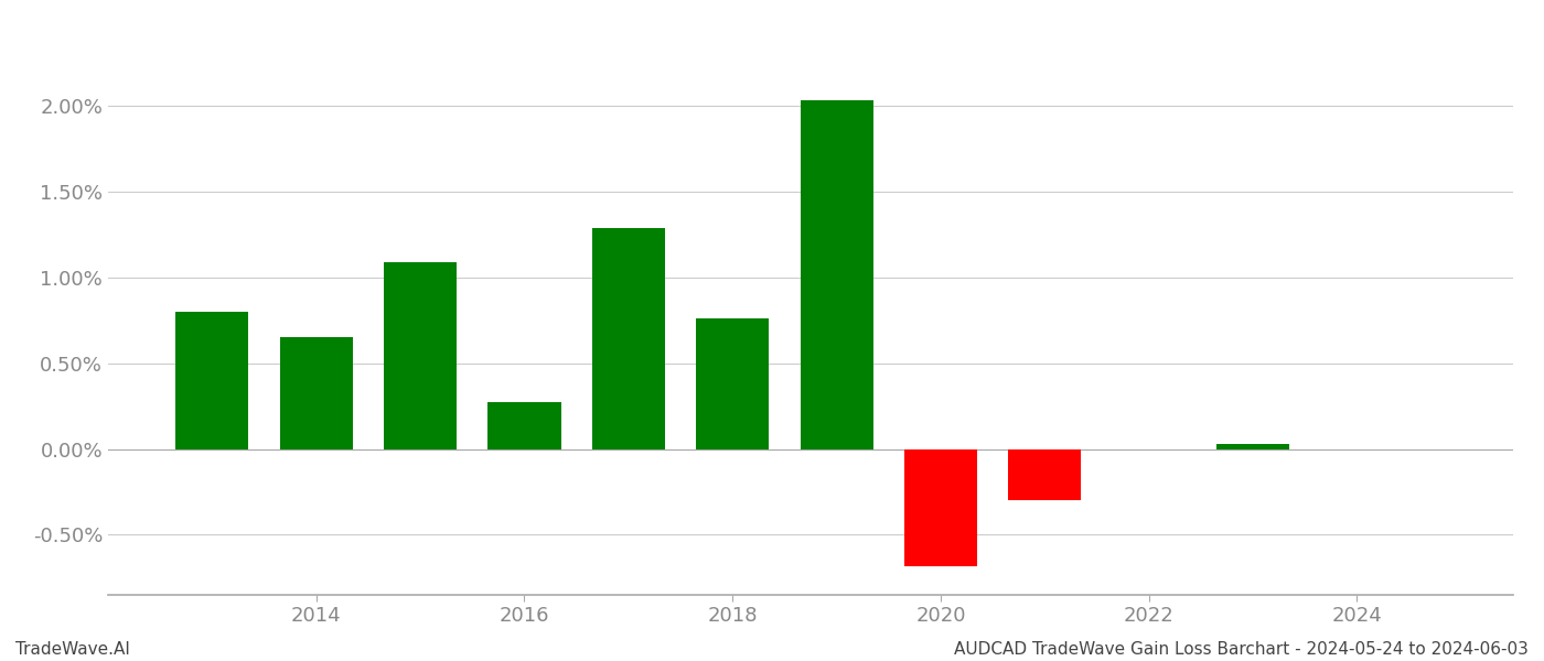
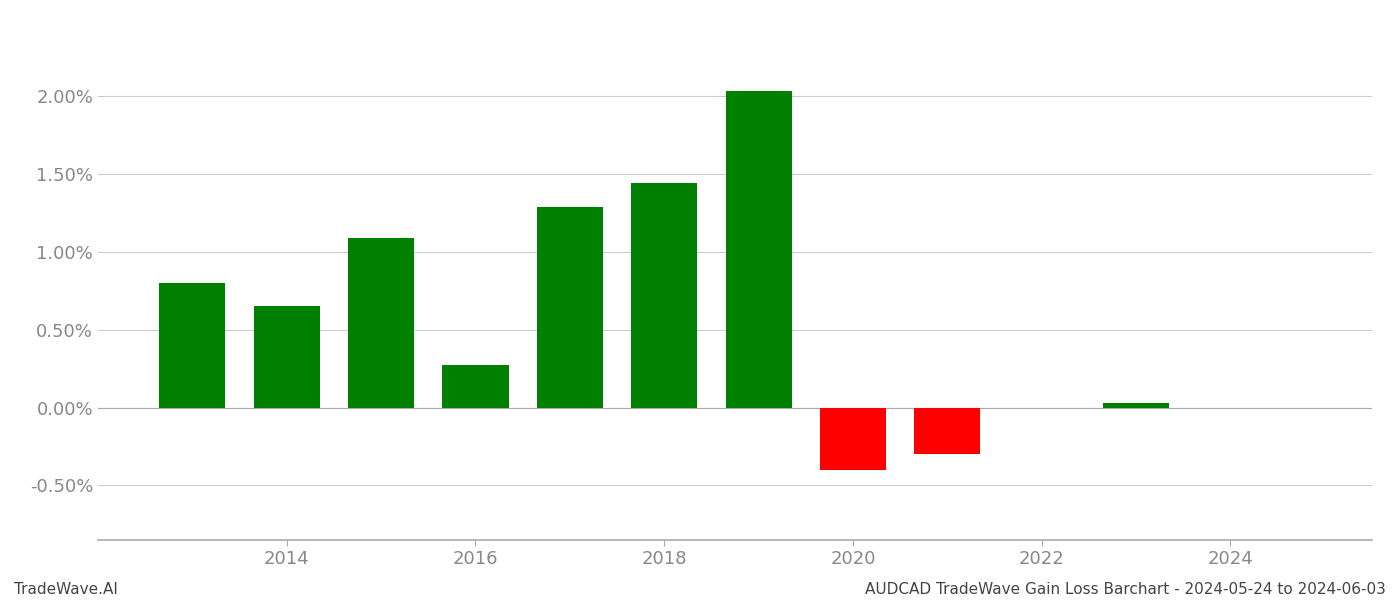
2018: 0.76% -> 1.44%
2020: -0.68% -> -0.40%
